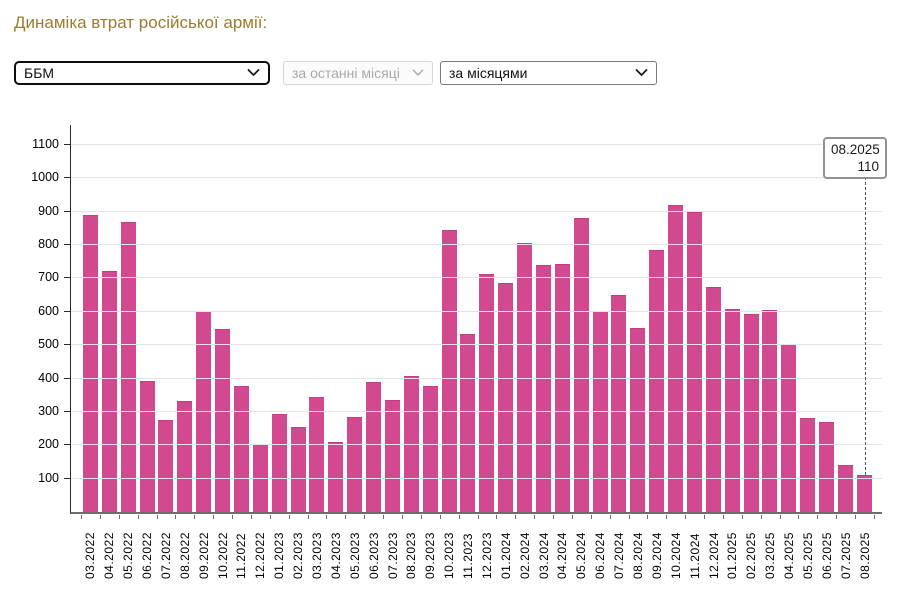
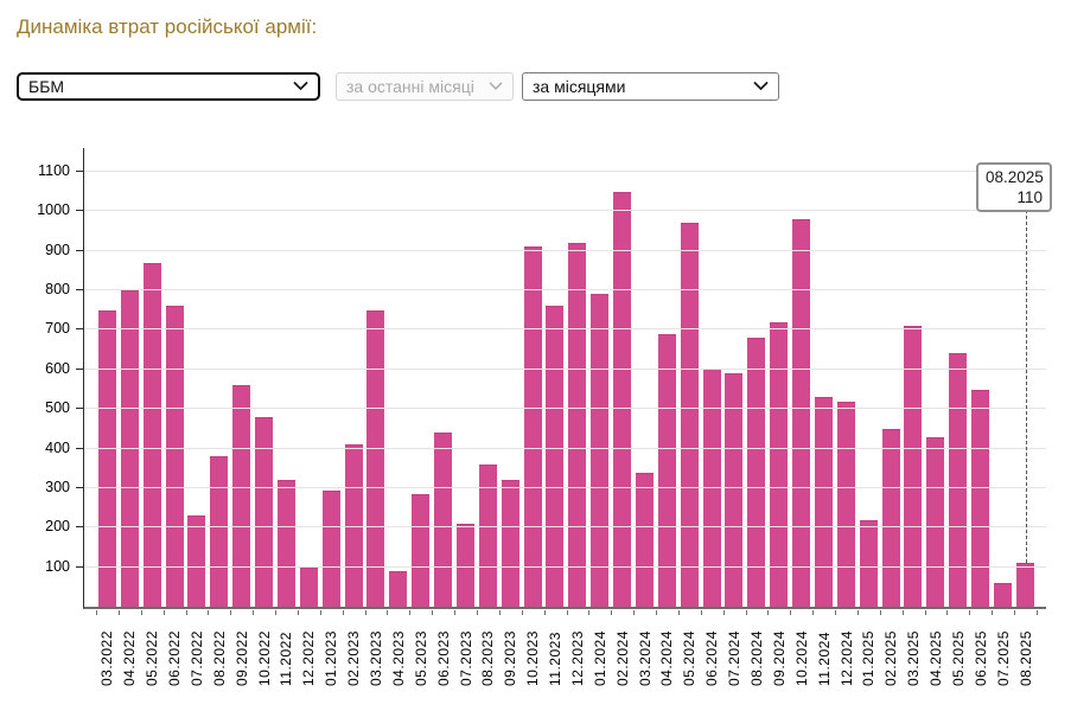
03.2022: 890 -> 750
04.2022: 720 -> 800
06.2022: 390 -> 760
07.2022: 280 -> 230
08.2022: 330 -> 380
09.2022: 600 -> 560
10.2022: 550 -> 480
11.2022: 380 -> 320
12.2022: 200 -> 100
02.2023: 250 -> 410
03.2023: 340 -> 750
04.2023: 210 -> 90
06.2023: 390 -> 440
07.2023: 340 -> 210
08.2023: 410 -> 360
09.2023: 380 -> 320
10.2023: 840 -> 910
11.2023: 540 -> 760
12.2023: 710 -> 920
01.2024: 690 -> 790
02.2024: 810 -> 1050
03.2024: 740 -> 340
04.2024: 740 -> 690
05.2024: 880 -> 970
07.2024: 650 -> 590
08.2024: 550 -> 680
09.2024: 780 -> 720
10.2024: 920 -> 980
11.2024: 900 -> 530
12.2024: 670 -> 520
01.2025: 610 -> 220
02.2025: 590 -> 450
03.2025: 610 -> 710
04.2025: 500 -> 430
05.2025: 280 -> 640
06.2025: 270 -> 550
07.2025: 140 -> 60
